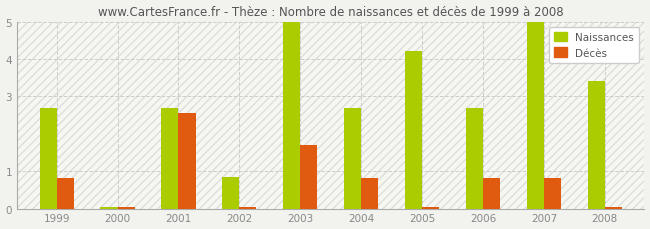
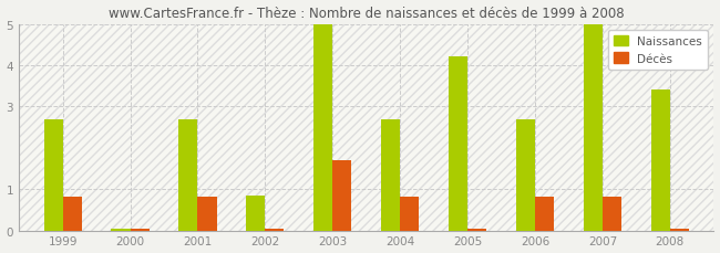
Décès/2001: 2.55 -> 0.82
